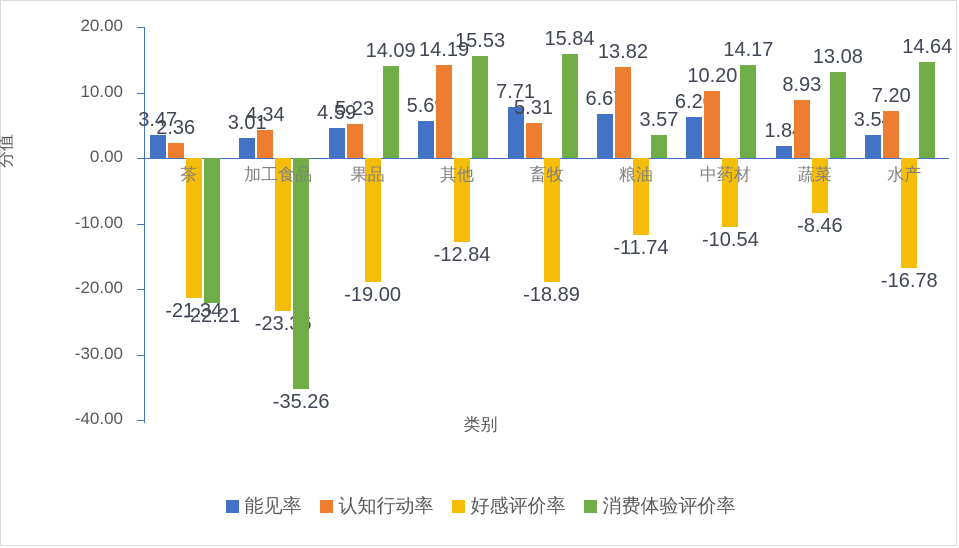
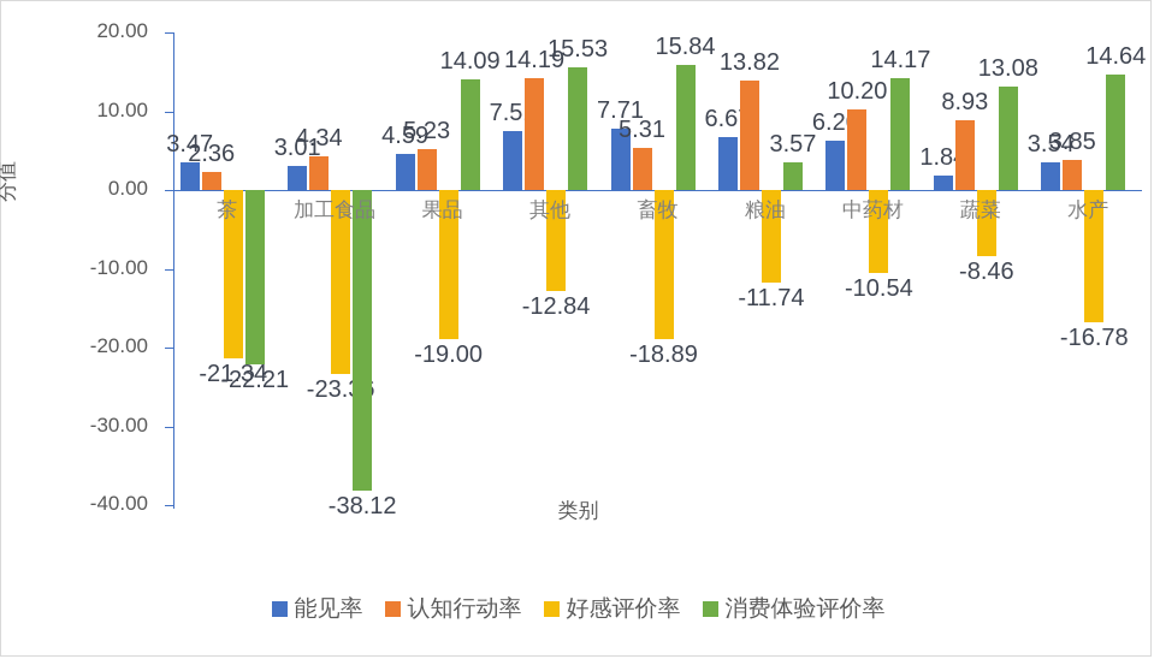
消费体验评价率/加工食品: -35.26 -> -38.12
能见率/其他: 5.69 -> 7.51
认知行动率/水产: 7.20 -> 3.85
